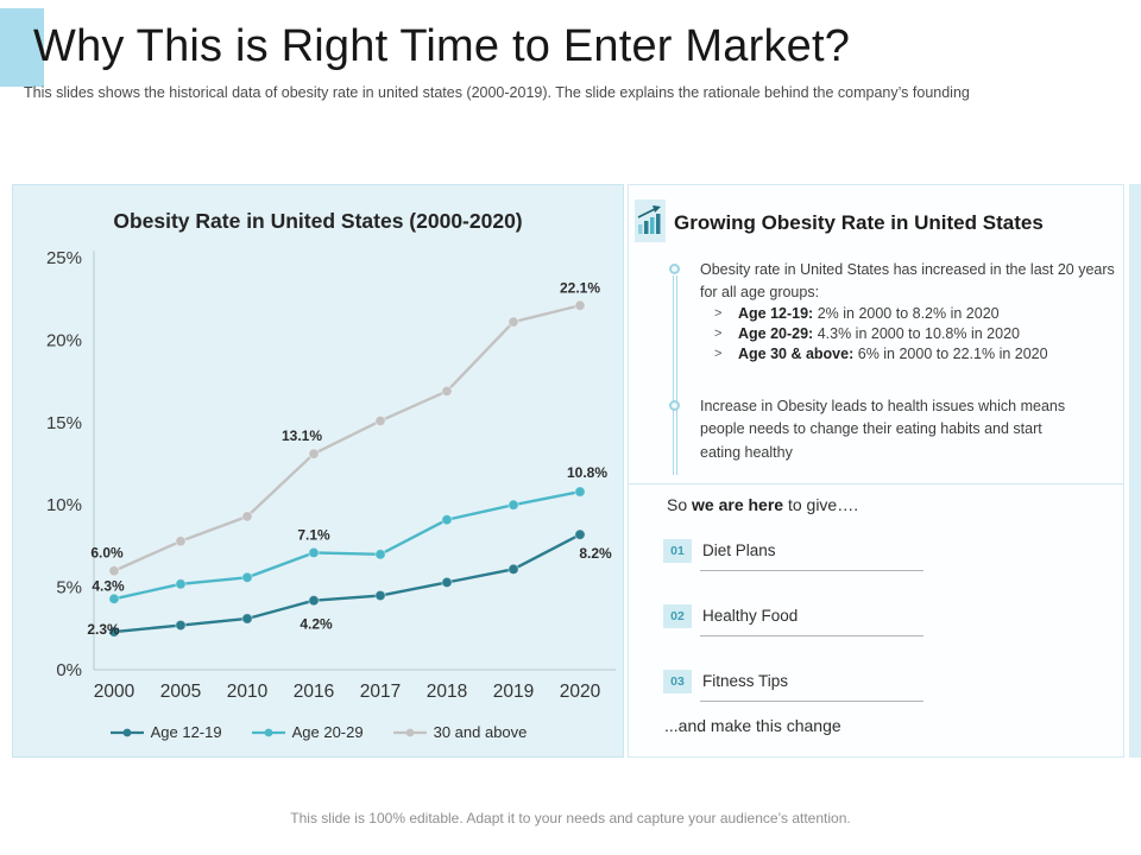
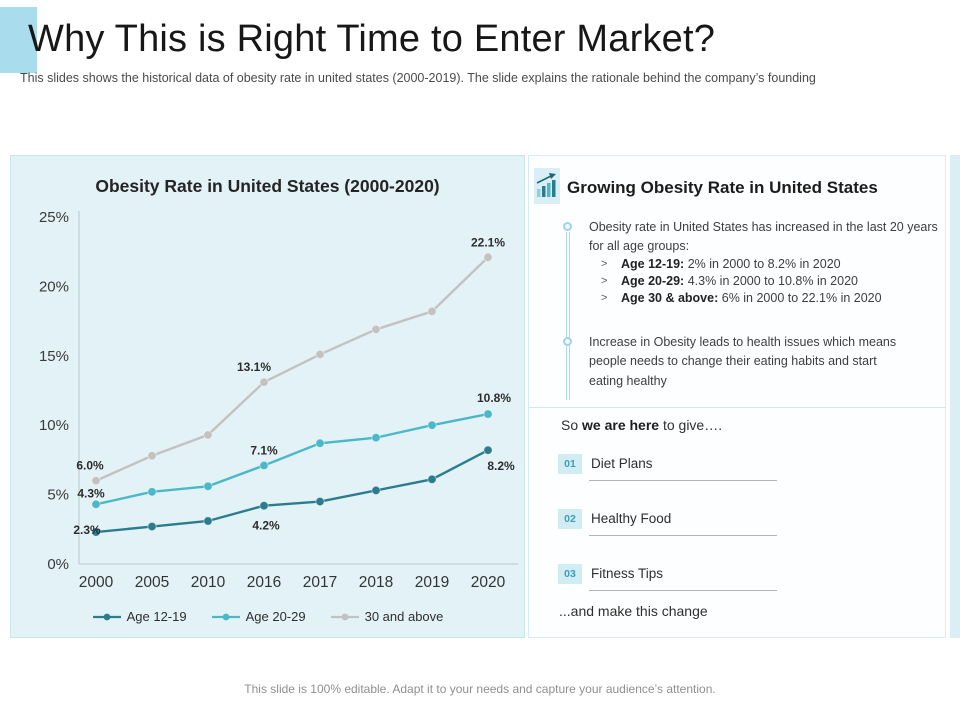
Age 20-29/2017: 7.0% -> 8.7%
30 and above/2019: 21.1% -> 18.2%
